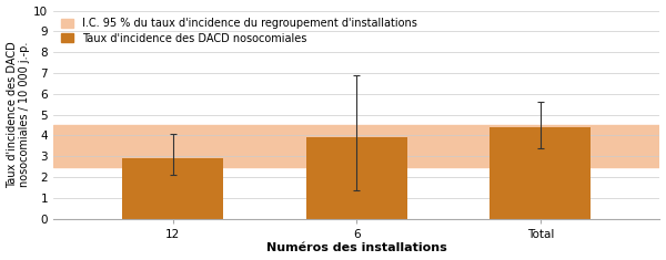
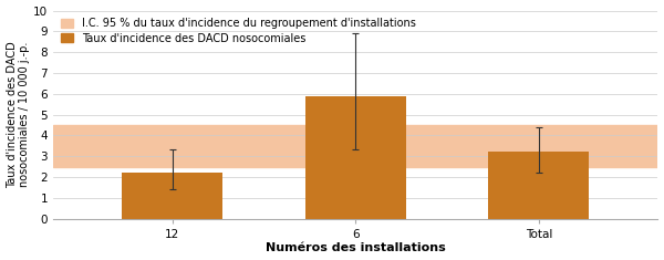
12: 2.9 -> 2.2
6: 3.9 -> 5.9
Total: 4.4 -> 3.2
